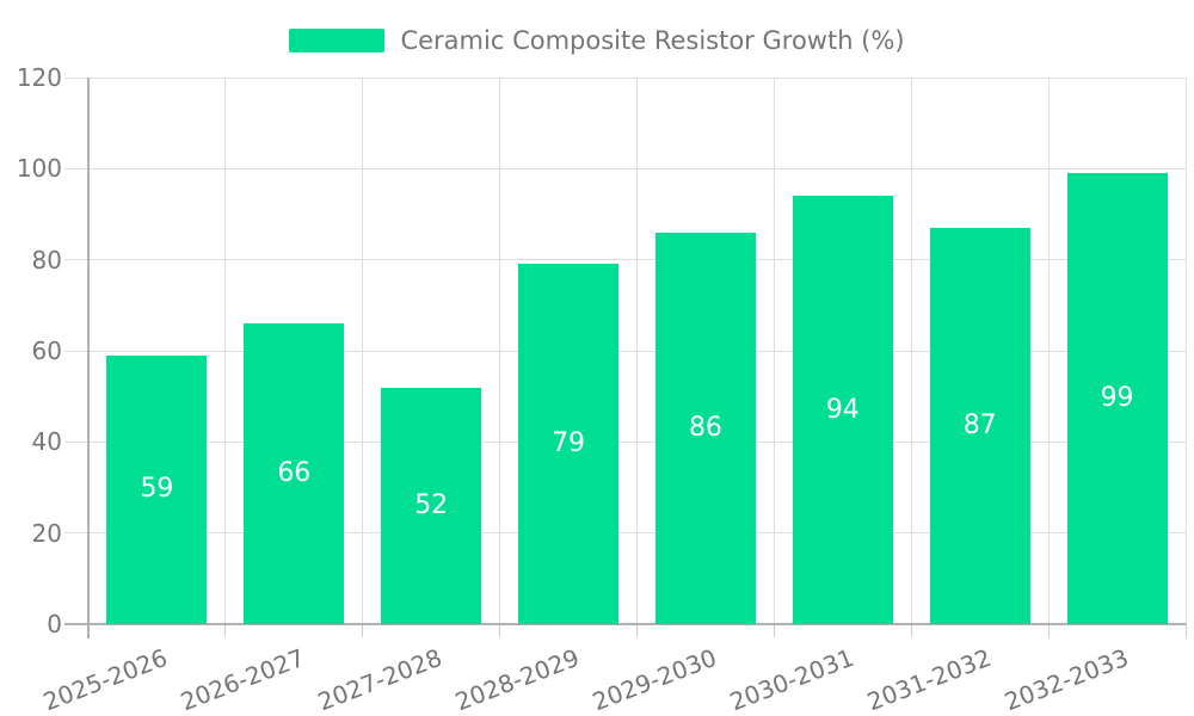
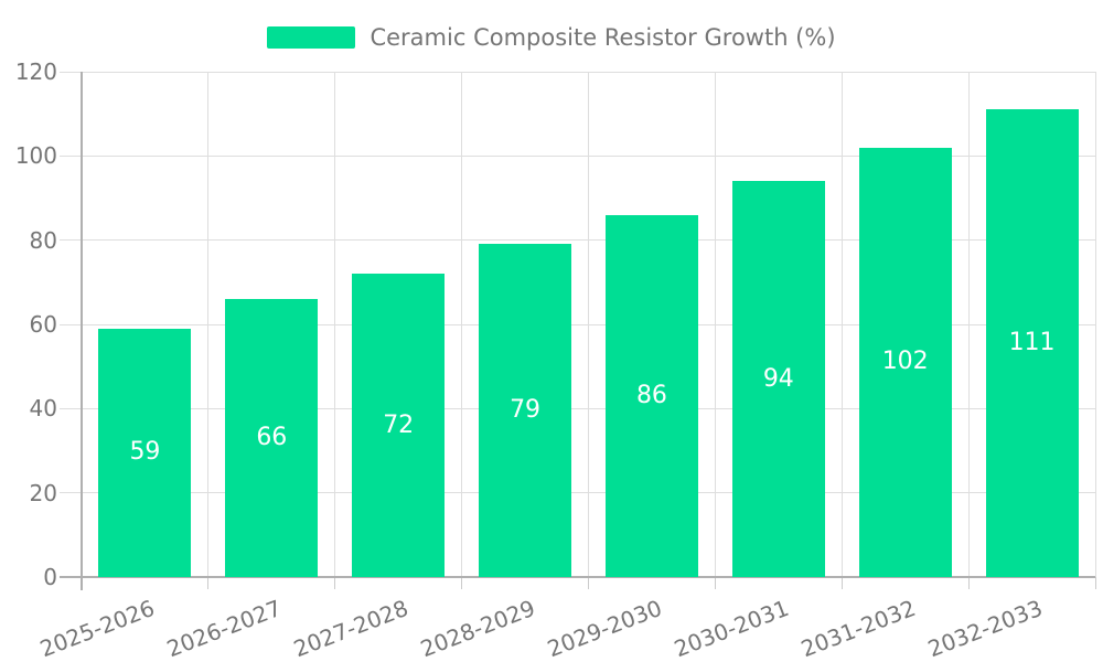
2027-2028: 52 -> 72
2031-2032: 87 -> 102
2032-2033: 99 -> 111
